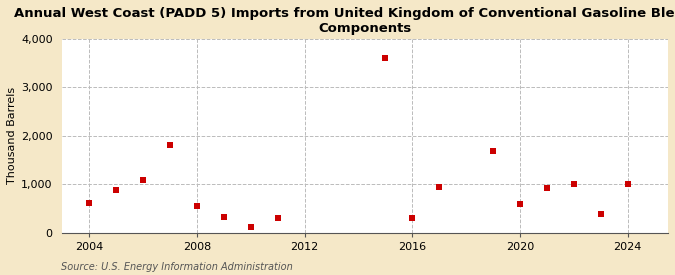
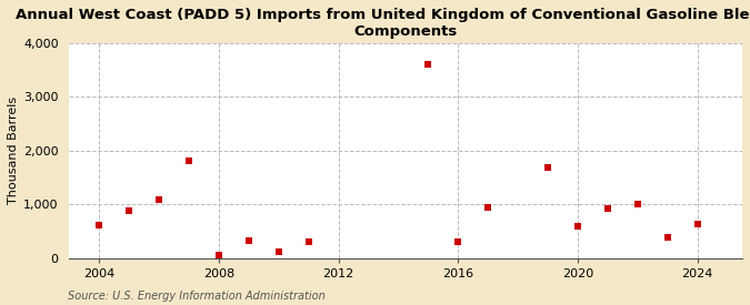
2008: 550 -> 60
2024: 1,000 -> 640
